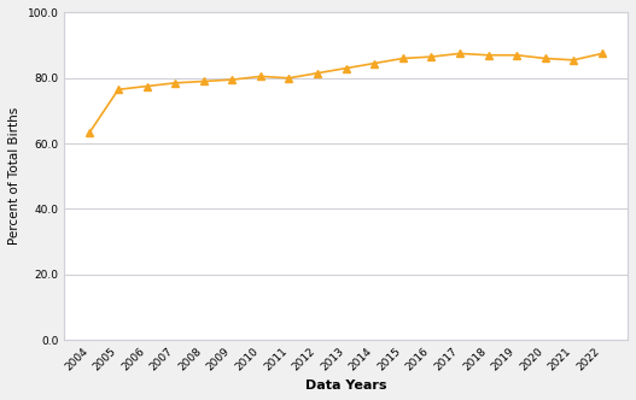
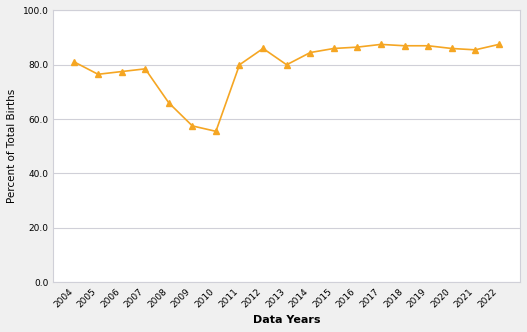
2004: 63.5 -> 81.0
2008: 79.0 -> 66.0
2009: 79.5 -> 57.5
2010: 80.5 -> 55.5
2012: 81.5 -> 86.0
2013: 83.0 -> 80.0
